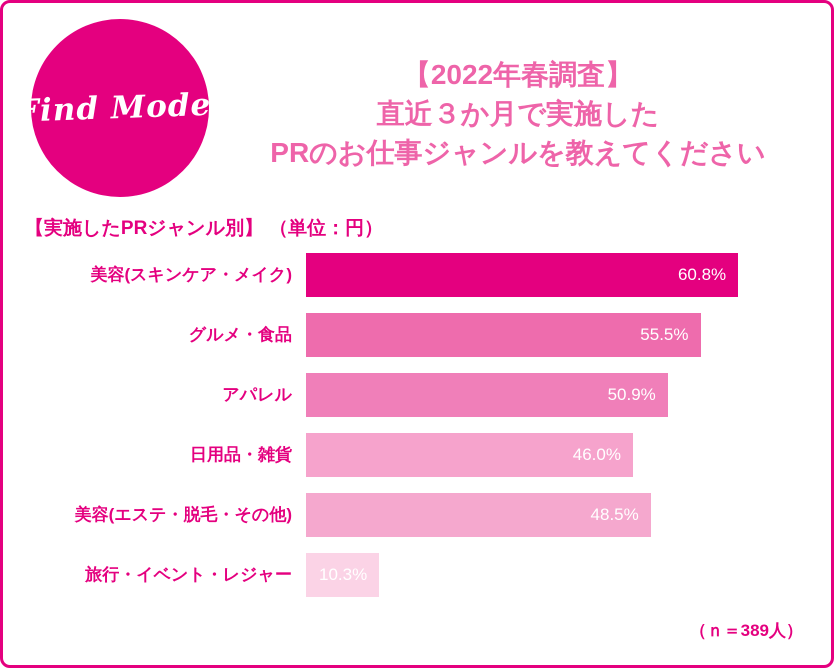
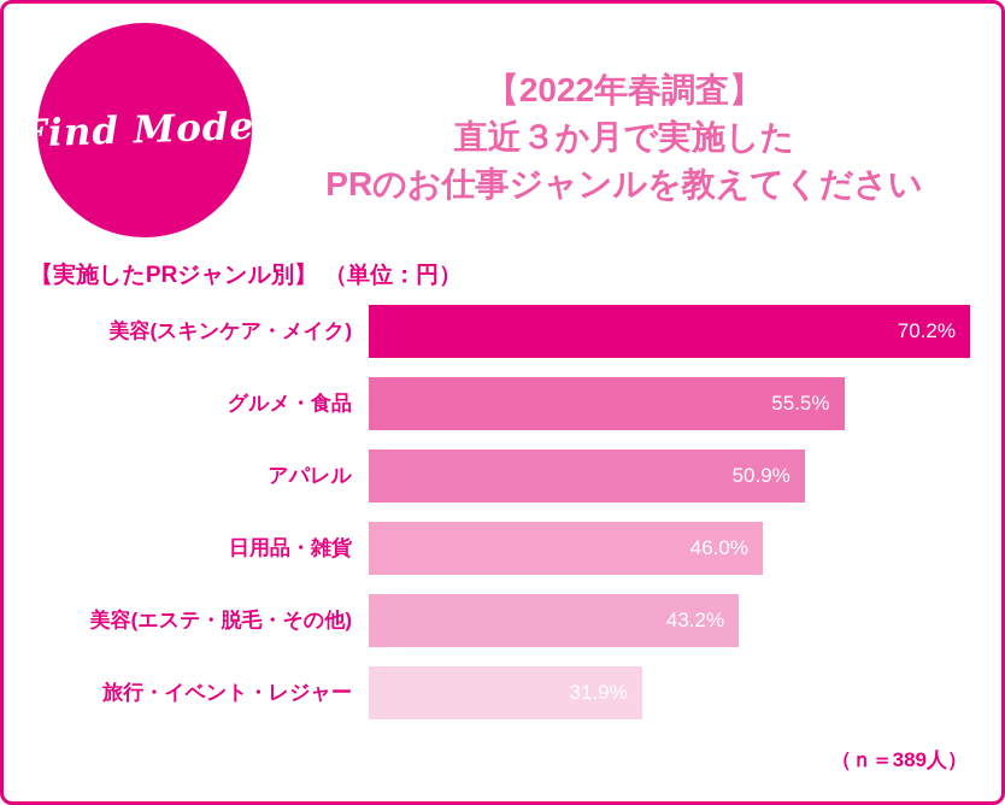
美容(スキンケア・メイク): 60.8% -> 70.2%
美容(エステ・脱毛・その他): 48.5% -> 43.2%
旅行・イベント・レジャー: 10.3% -> 31.9%
